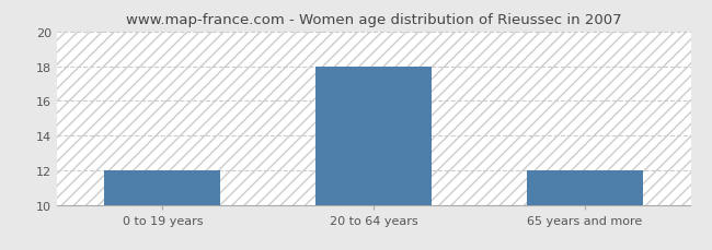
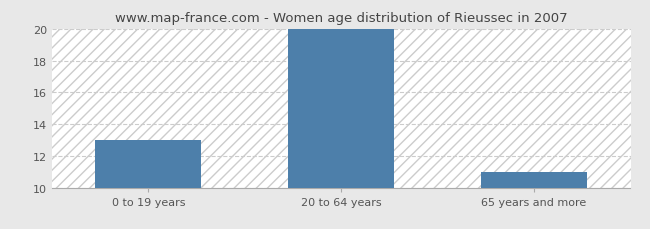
0 to 19 years: 12 -> 13
20 to 64 years: 18 -> 20
65 years and more: 12 -> 11
